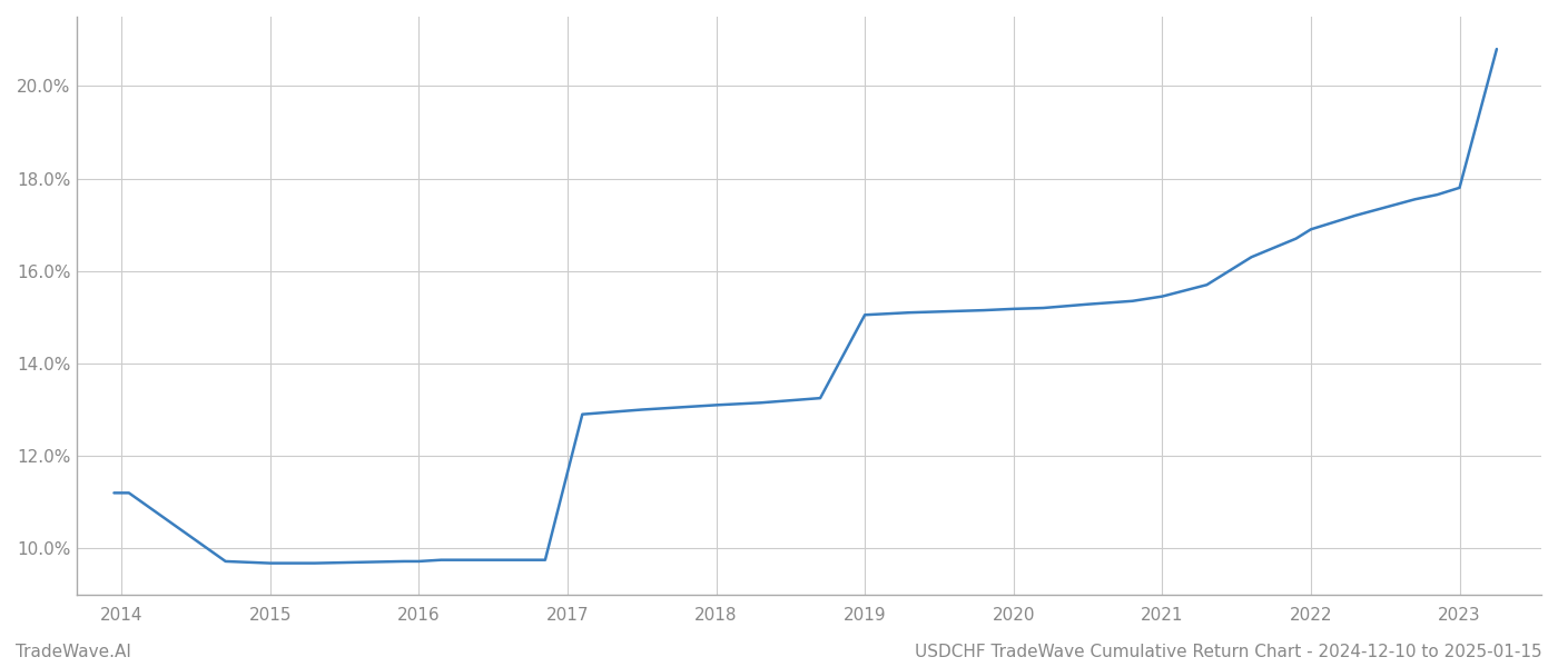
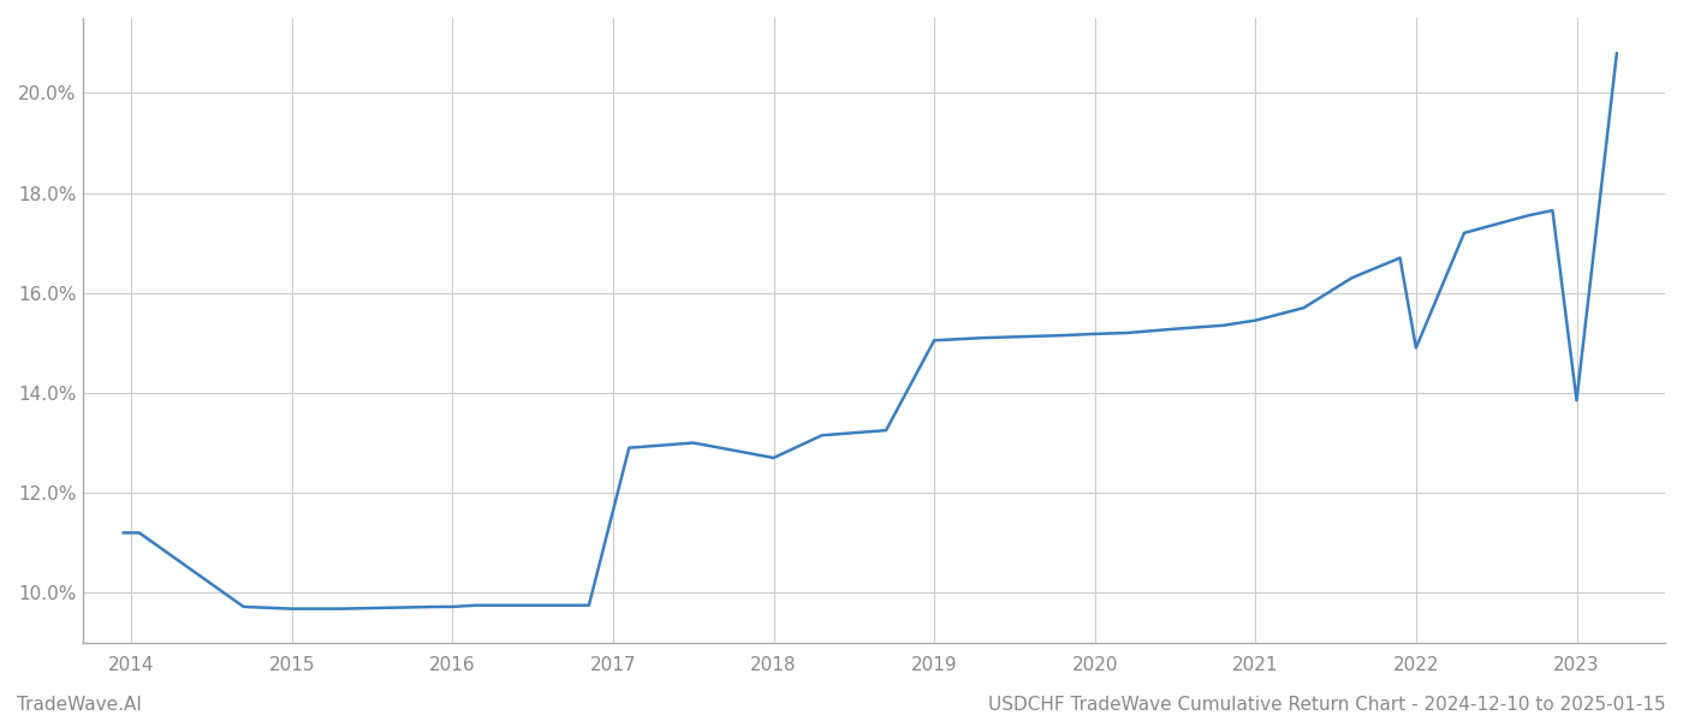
2018: 13.10% -> 12.70%
2022: 16.90% -> 14.90%
2023: 17.80% -> 13.85%
